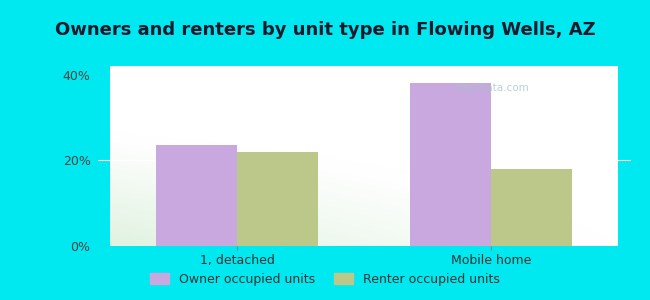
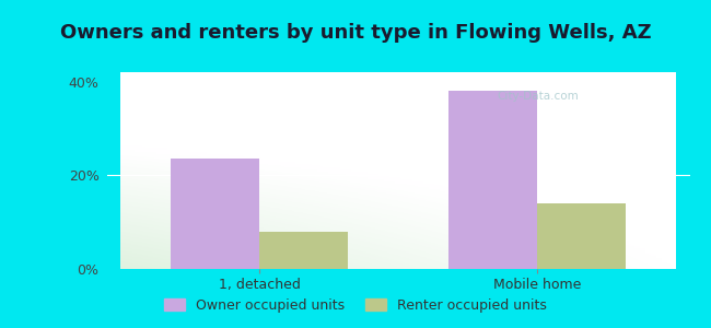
Renter occupied units/1, detached: 22% -> 8%
Renter occupied units/Mobile home: 18% -> 14%
